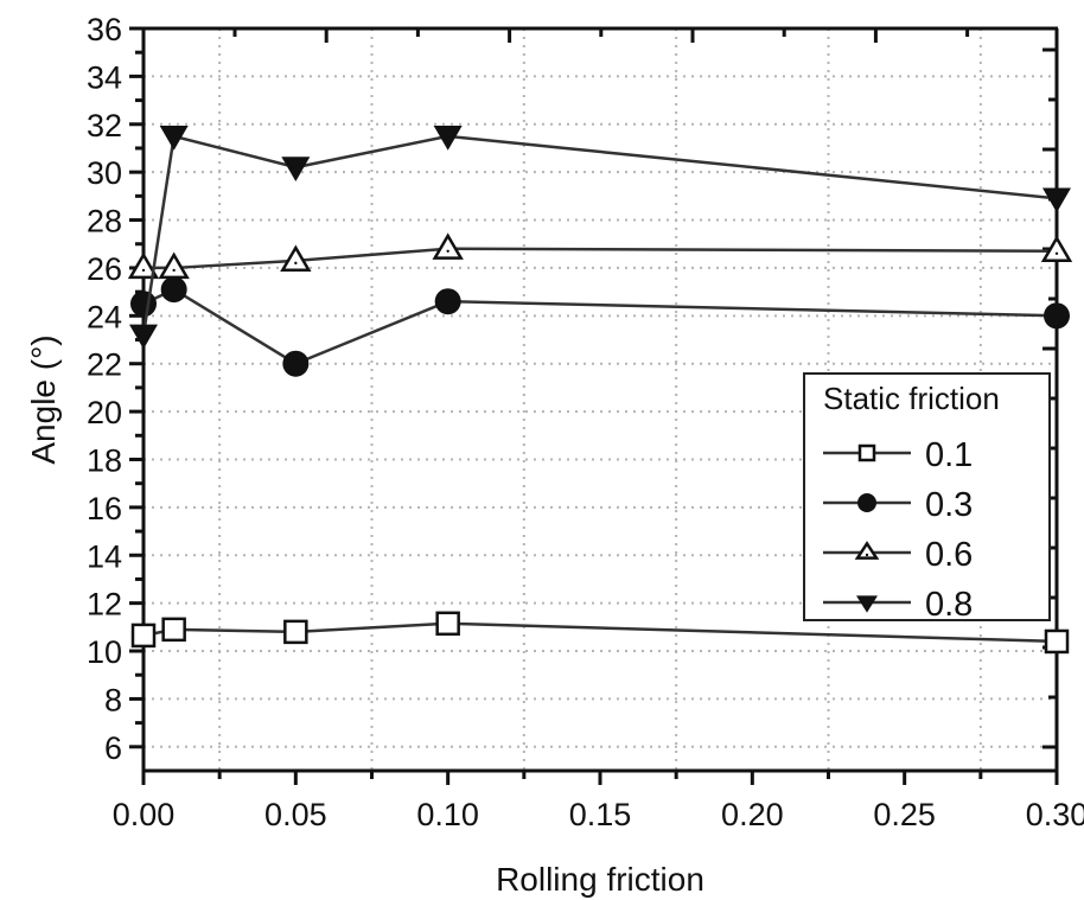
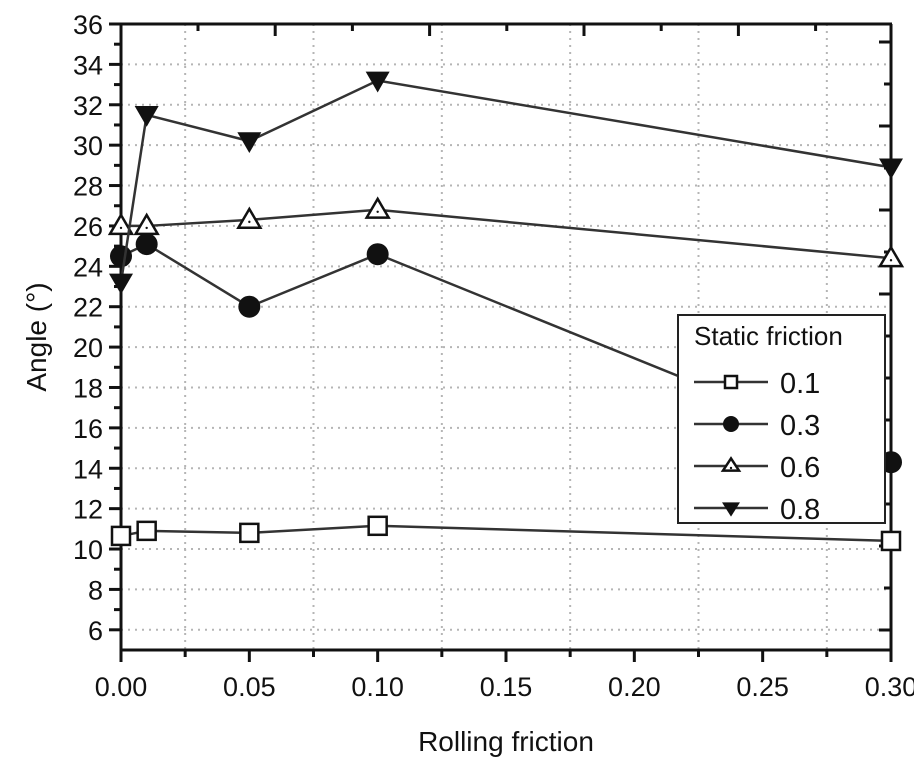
0.8/0.1: 31.5 -> 33.2
0.3/0.3: 24.0 -> 14.3
0.6/0.3: 26.7 -> 24.4
